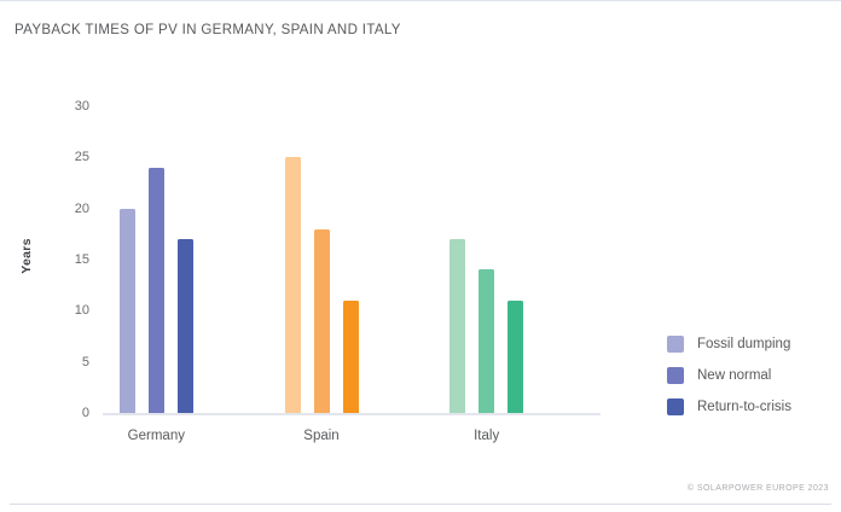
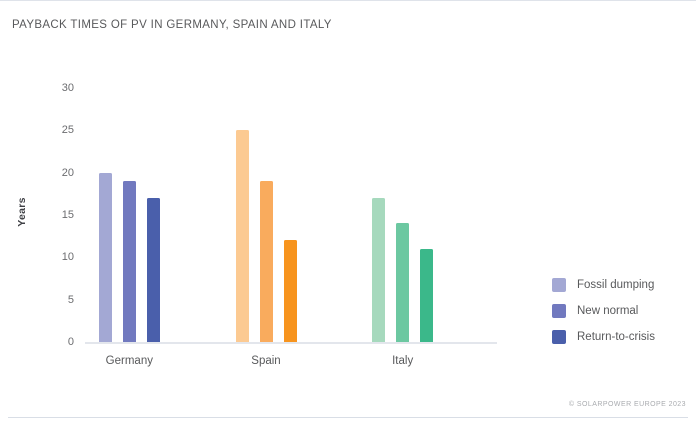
New normal/Germany: 24 -> 19
New normal/Spain: 18 -> 19
Return-to-crisis/Spain: 11 -> 12
